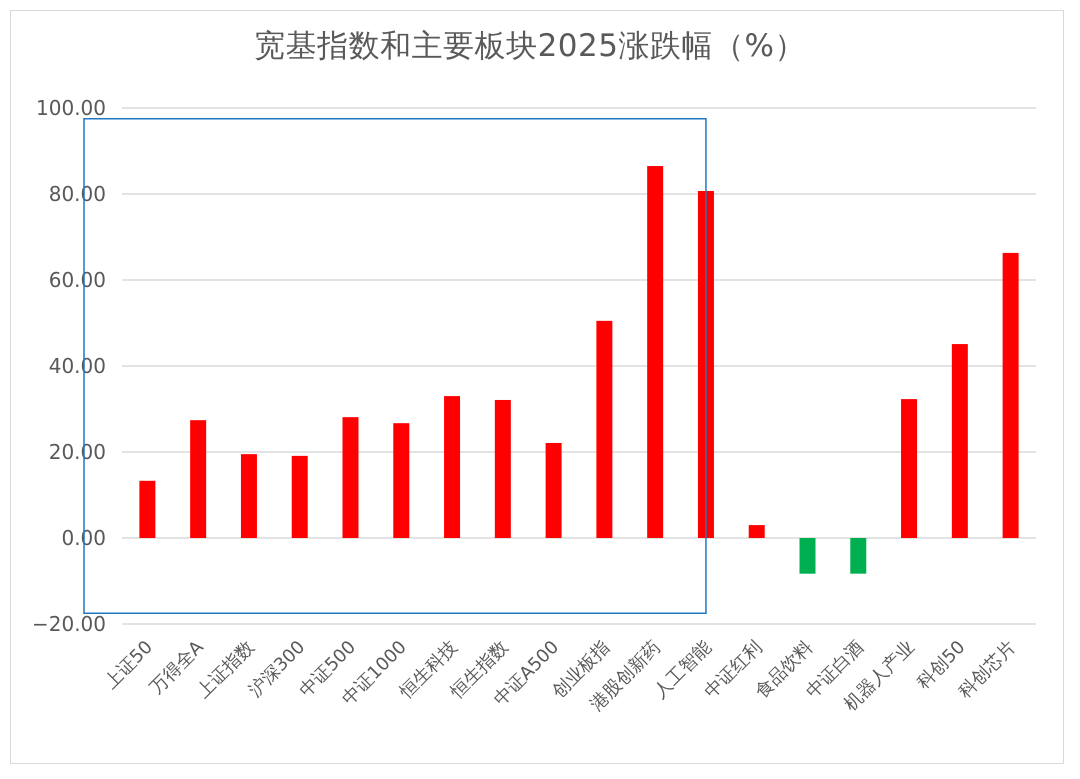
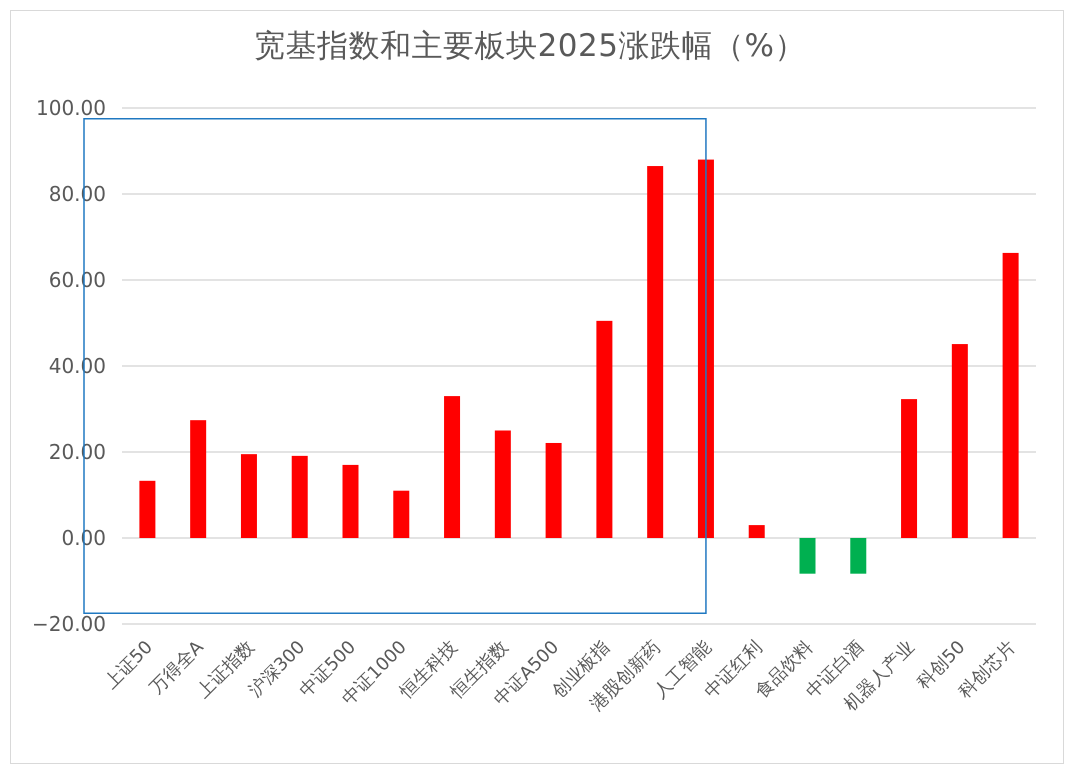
中证500: 28 -> 17
中证1000: 27 -> 11
恒生指数: 32 -> 25
人工智能: 81 -> 88
